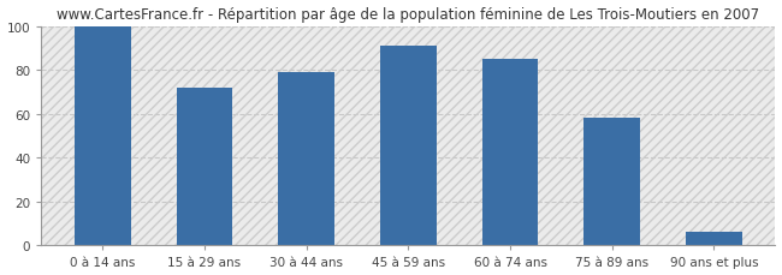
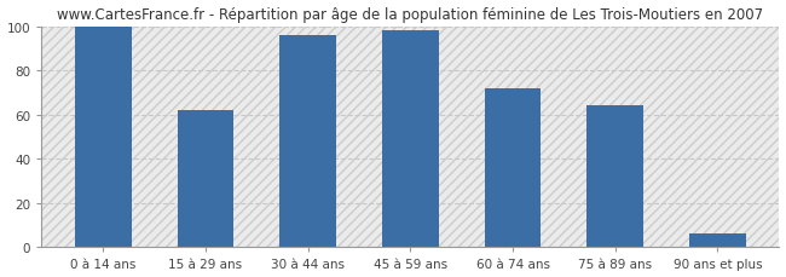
15 à 29 ans: 72 -> 62
30 à 44 ans: 79 -> 96
45 à 59 ans: 91 -> 98
60 à 74 ans: 85 -> 72
75 à 89 ans: 58 -> 64
